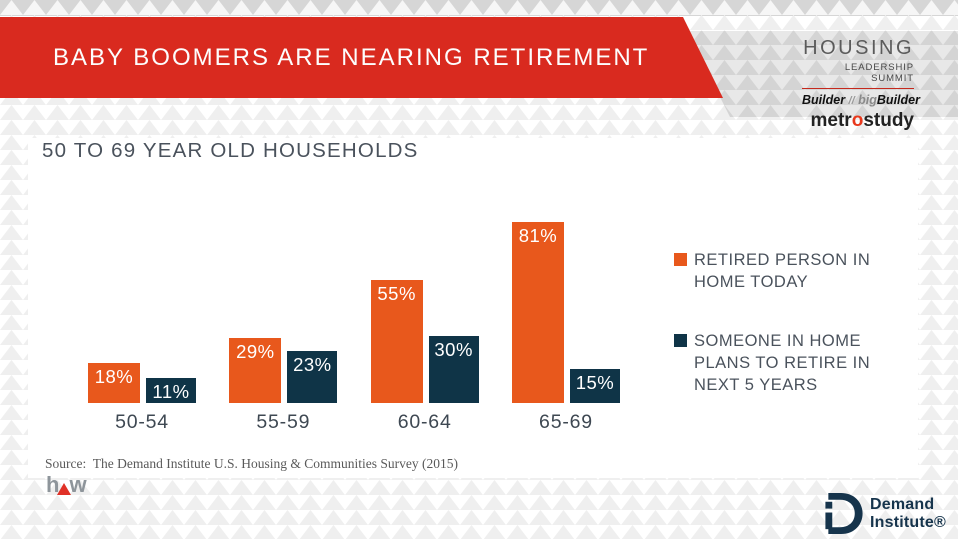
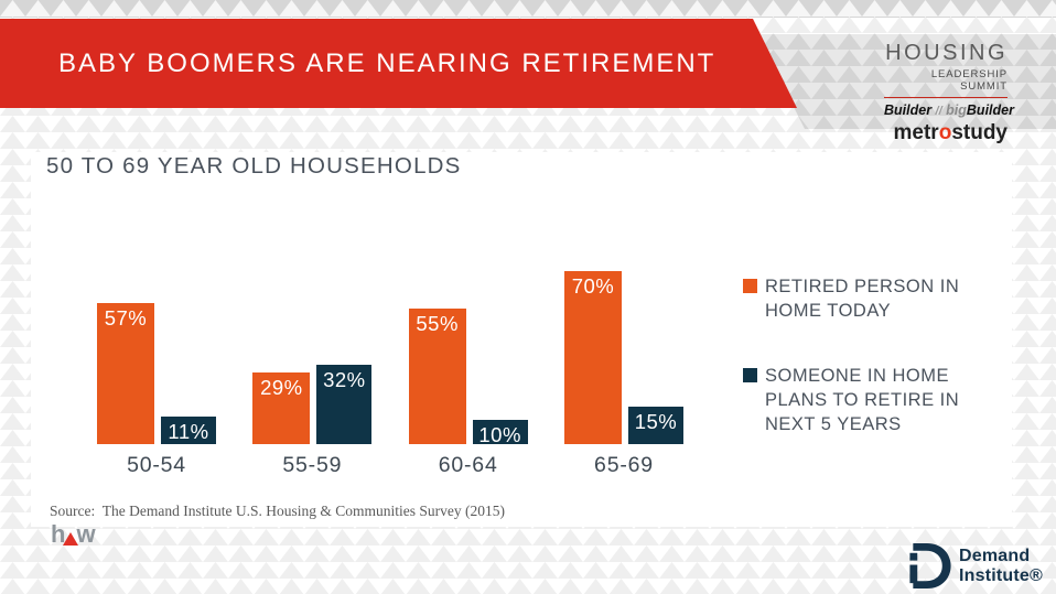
RETIRED PERSON IN HOME TODAY/50-54: 18% -> 57%
SOMEONE IN HOME PLANS TO RETIRE IN NEXT 5 YEARS/55-59: 23% -> 32%
SOMEONE IN HOME PLANS TO RETIRE IN NEXT 5 YEARS/60-64: 30% -> 10%
RETIRED PERSON IN HOME TODAY/65-69: 81% -> 70%
